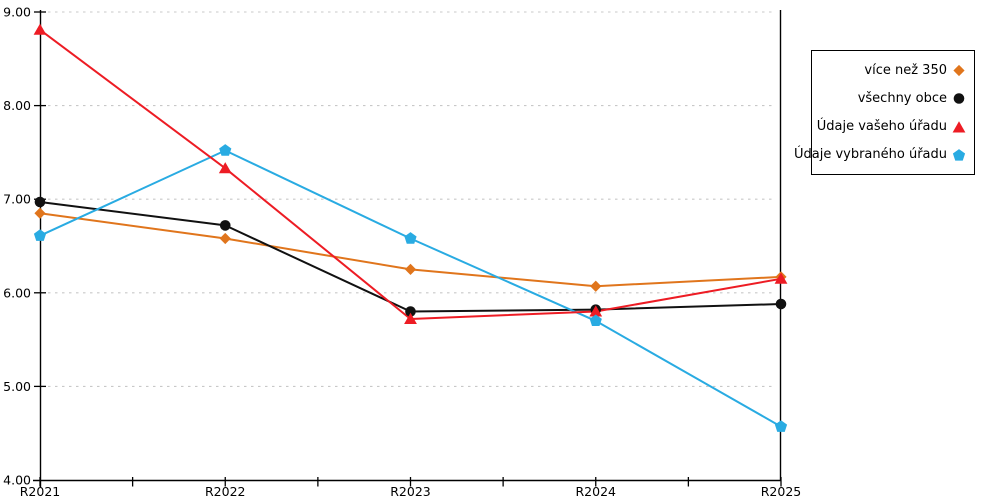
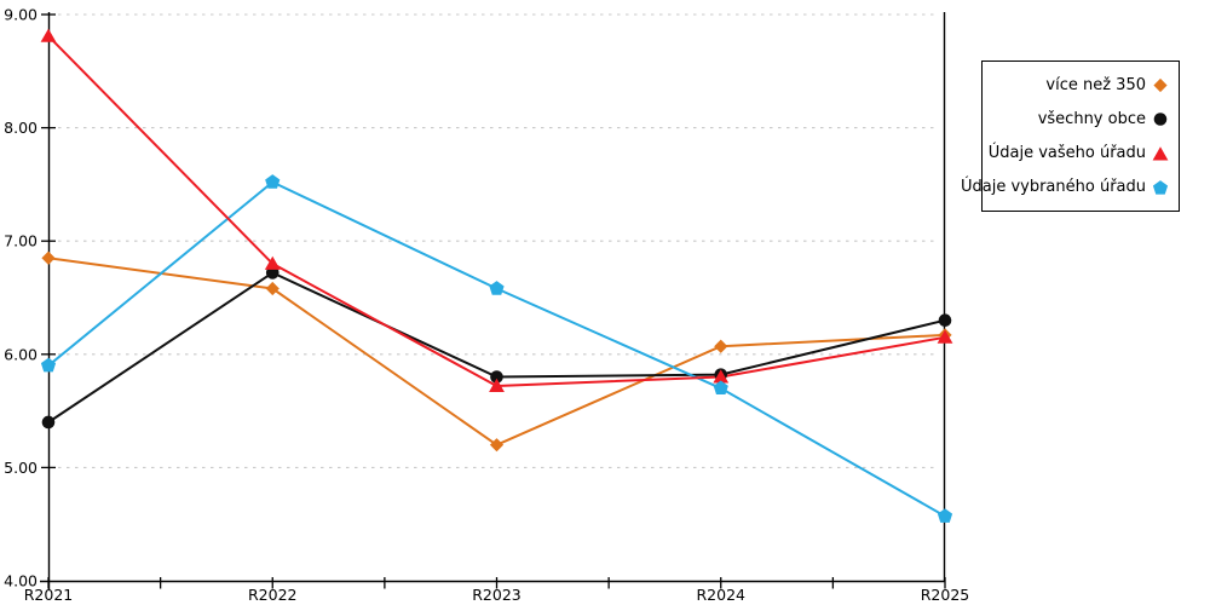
všechny obce/R2021: 7.0 -> 5.4
Údaje vybraného úřadu/R2021: 6.6 -> 5.9
Údaje vašeho úřadu/R2022: 7.3 -> 6.8
více než 350/R2023: 6.2 -> 5.2
všechny obce/R2025: 5.9 -> 6.3
